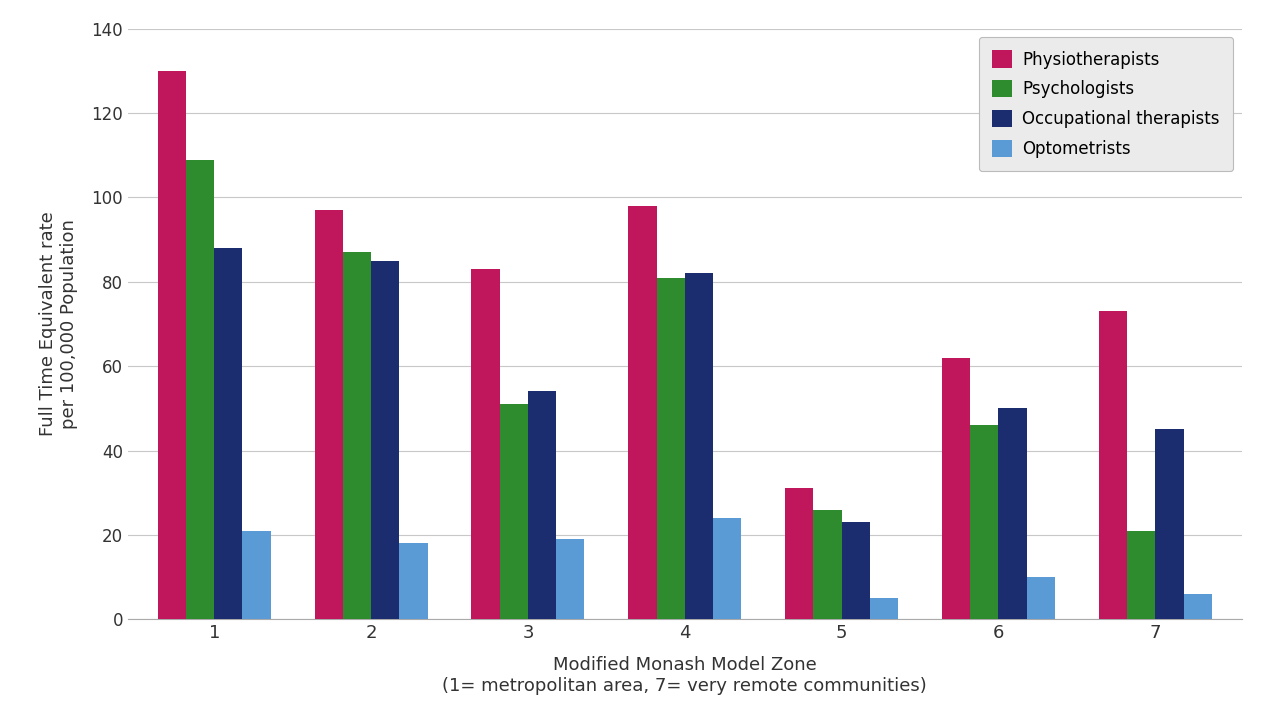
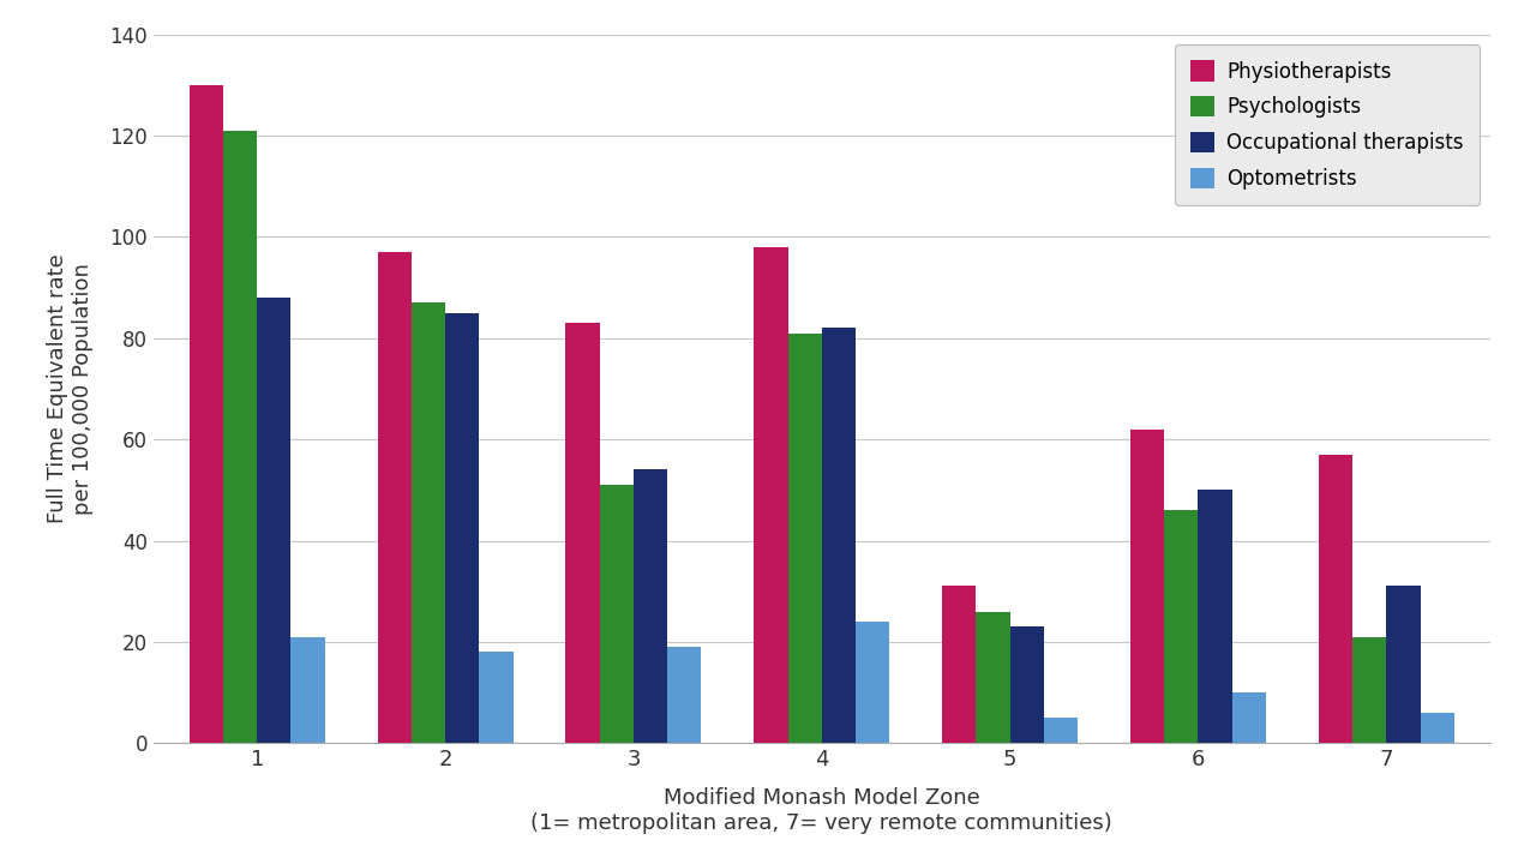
Psychologists/1: 109 -> 121
Physiotherapists/7: 73 -> 57
Occupational therapists/7: 45 -> 31
